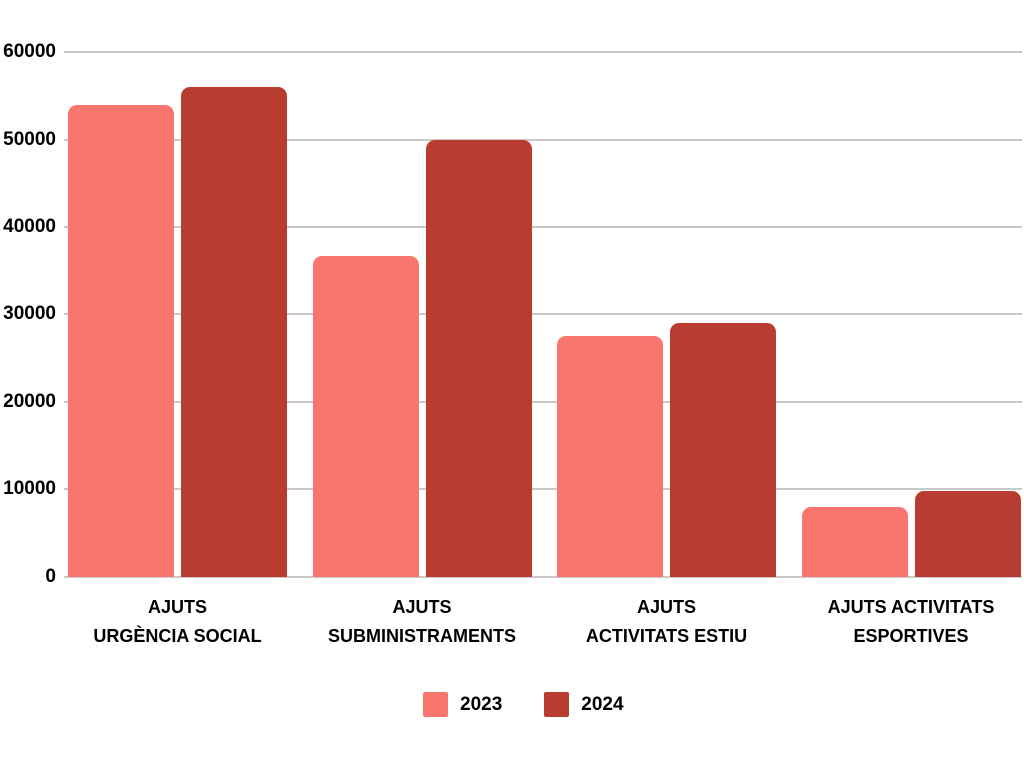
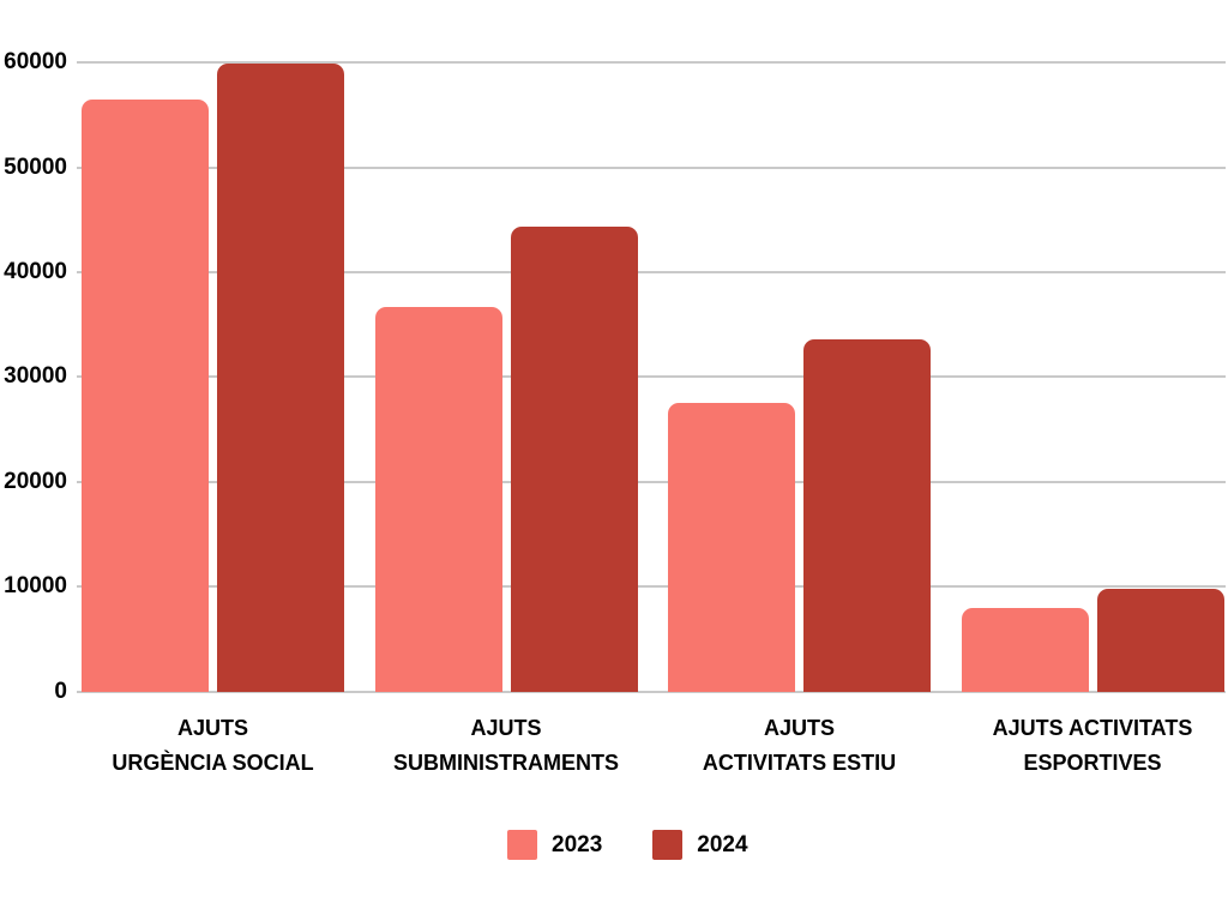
2023/AJUTS URGÈNCIA SOCIAL: 54000 -> 56000
2024/AJUTS URGÈNCIA SOCIAL: 56000 -> 60000
2024/AJUTS SUBMINISTRAMENTS: 50000 -> 44000
2024/AJUTS ACTIVITATS ESTIU: 29000 -> 34000
